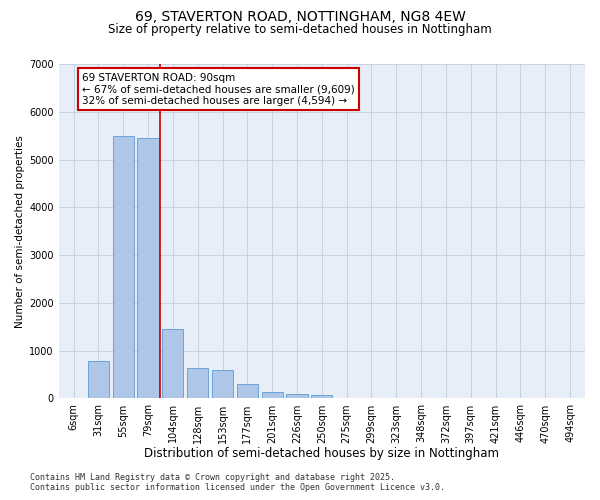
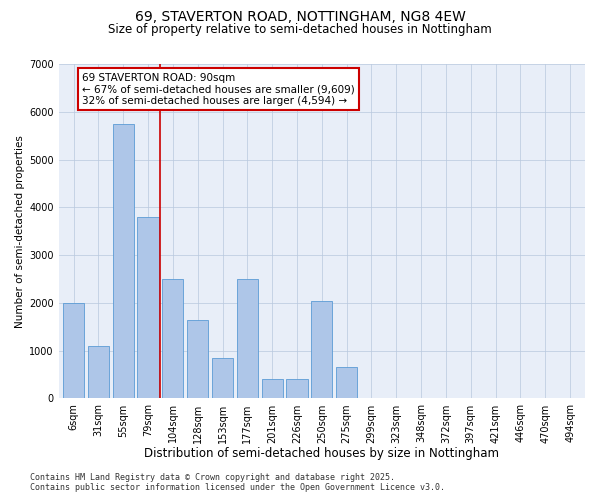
6sqm: 20 -> 2000
31sqm: 780 -> 1100
55sqm: 5500 -> 5750
79sqm: 5450 -> 3800
104sqm: 1450 -> 2500
128sqm: 630 -> 1650
153sqm: 590 -> 850
177sqm: 300 -> 2500
201sqm: 140 -> 400
226sqm: 90 -> 400
250sqm: 70 -> 2050
275sqm: 20 -> 650
